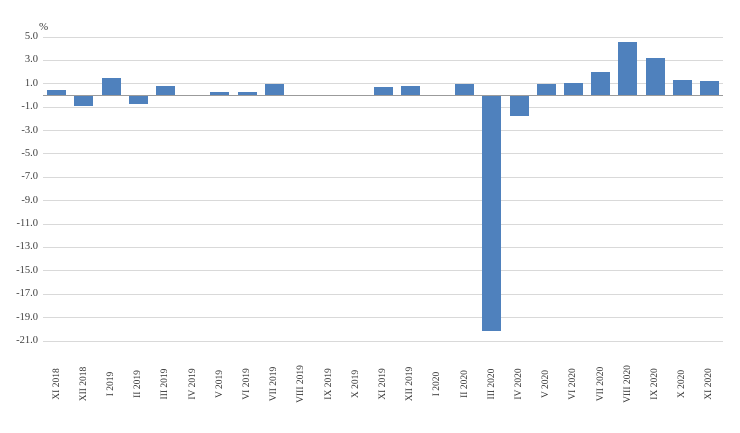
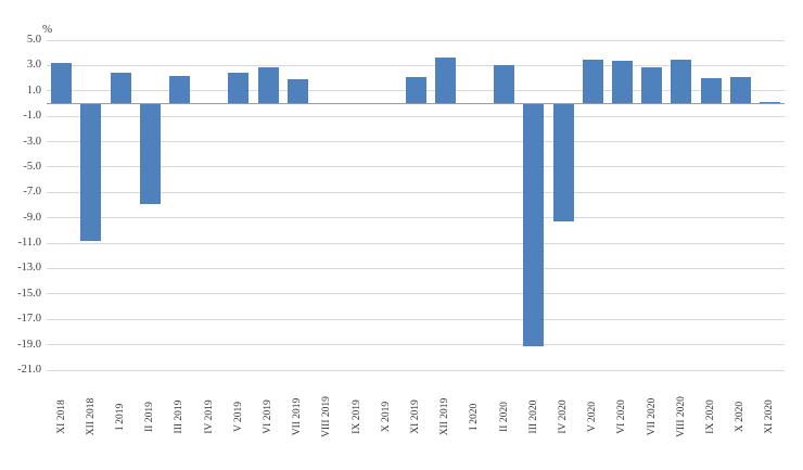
XI 2018: 0.5 -> 3.2
XII 2018: -0.9 -> -10.8
I 2019: 1.5 -> 2.4
II 2019: -0.7 -> -7.9
III 2019: 0.8 -> 2.2
V 2019: 0.3 -> 2.4
VI 2019: 0.3 -> 2.9
VII 2019: 1.0 -> 1.9
XI 2019: 0.7 -> 2.1
XII 2019: 0.8 -> 3.6
II 2020: 1.0 -> 3.0
III 2020: -20.1 -> -19.1
IV 2020: -1.7 -> -9.2
V 2020: 1.0 -> 3.5
VI 2020: 1.1 -> 3.4
VII 2020: 2.0 -> 2.9
VIII 2020: 4.6 -> 3.5
IX 2020: 3.2 -> 2.0
X 2020: 1.3 -> 2.1
XI 2020: 1.2 -> 0.1
